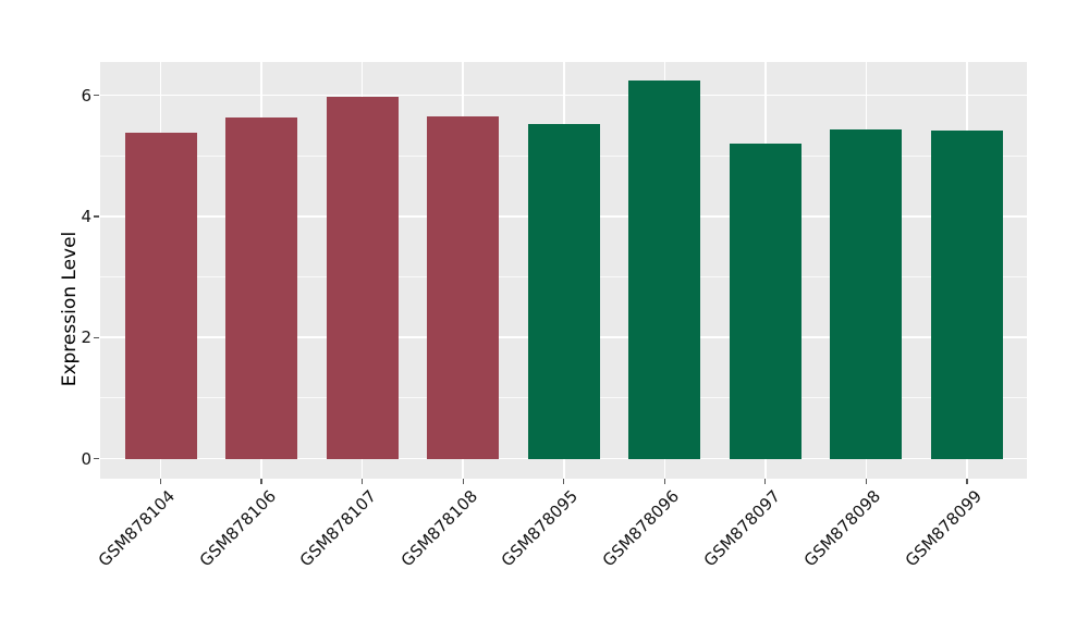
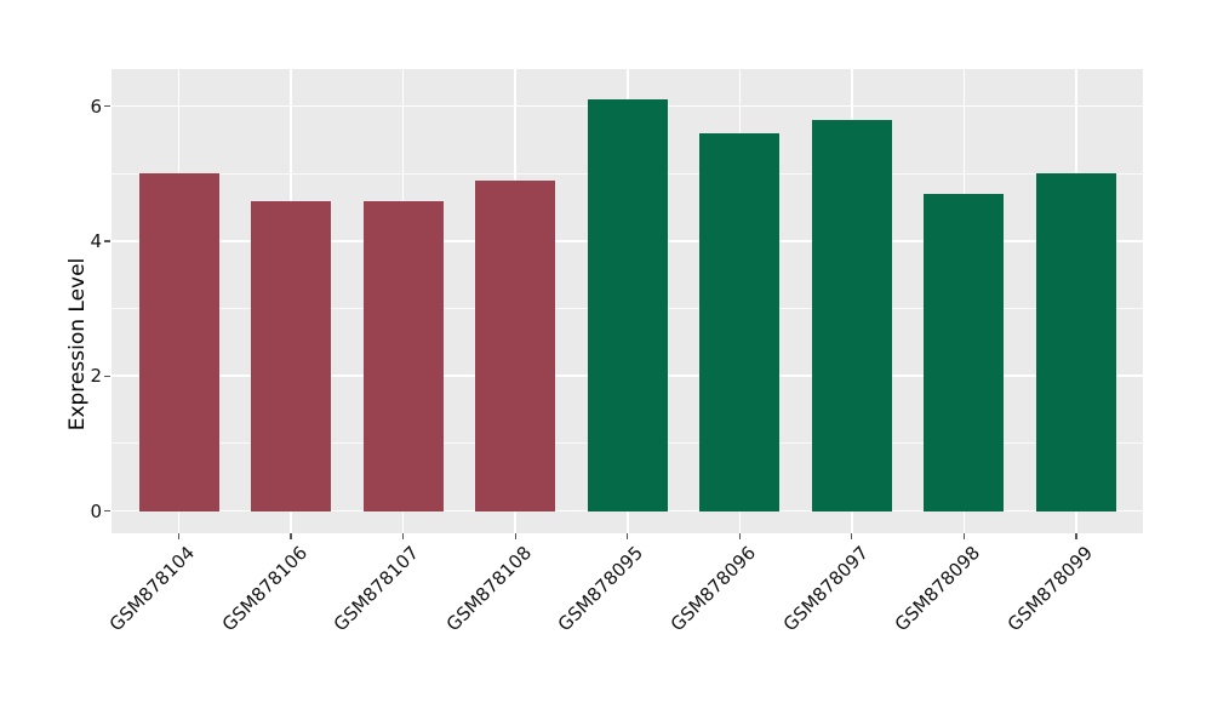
GSM878104: 5.4 -> 5.0
GSM878106: 5.6 -> 4.6
GSM878107: 6.0 -> 4.6
GSM878108: 5.7 -> 4.9
GSM878095: 5.5 -> 6.1
GSM878096: 6.2 -> 5.6
GSM878097: 5.2 -> 5.8
GSM878098: 5.4 -> 4.7
GSM878099: 5.4 -> 5.0
